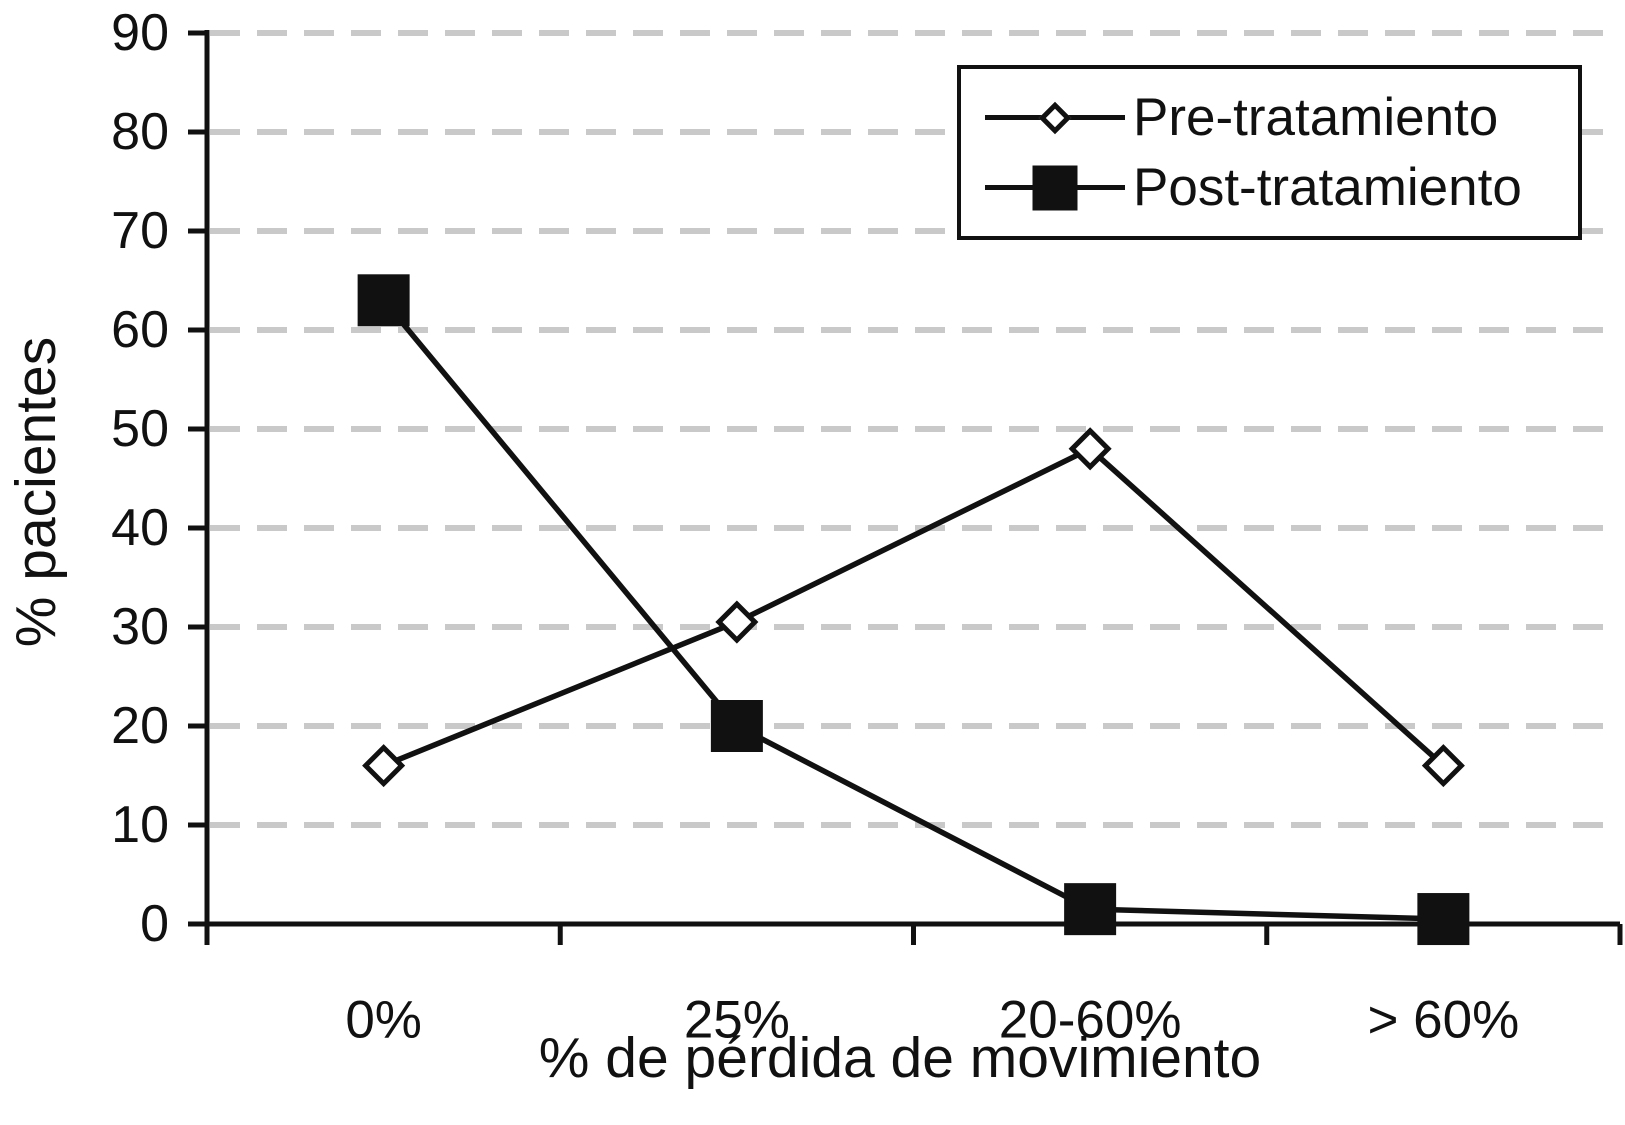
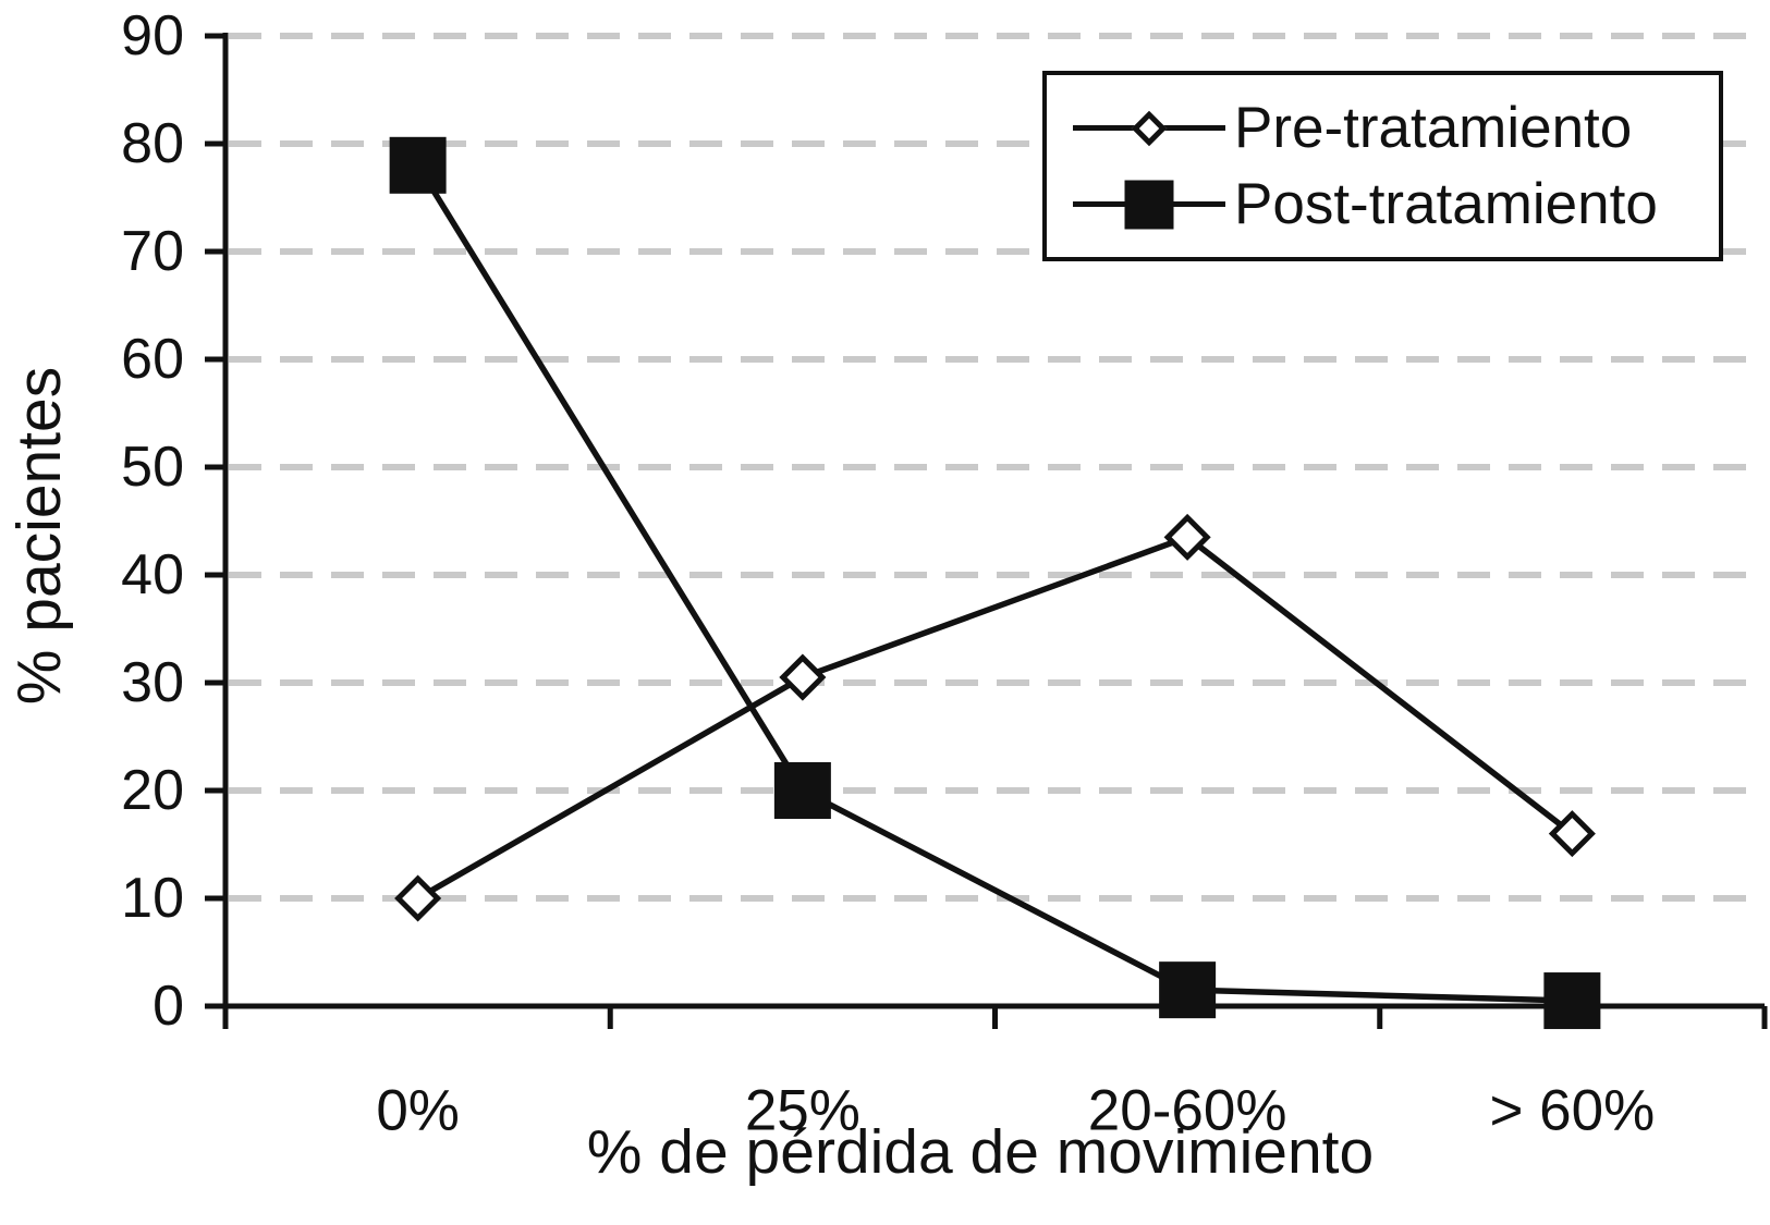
Pre-tratamiento/0%: 16 -> 10
Post-tratamiento/0%: 63 -> 78
Pre-tratamiento/20-60%: 48 -> 44
